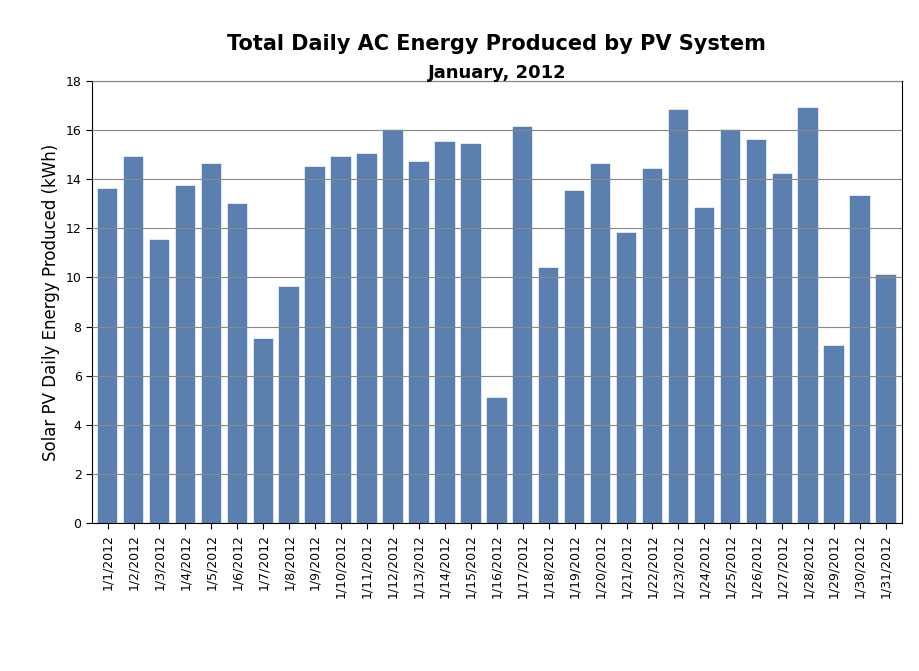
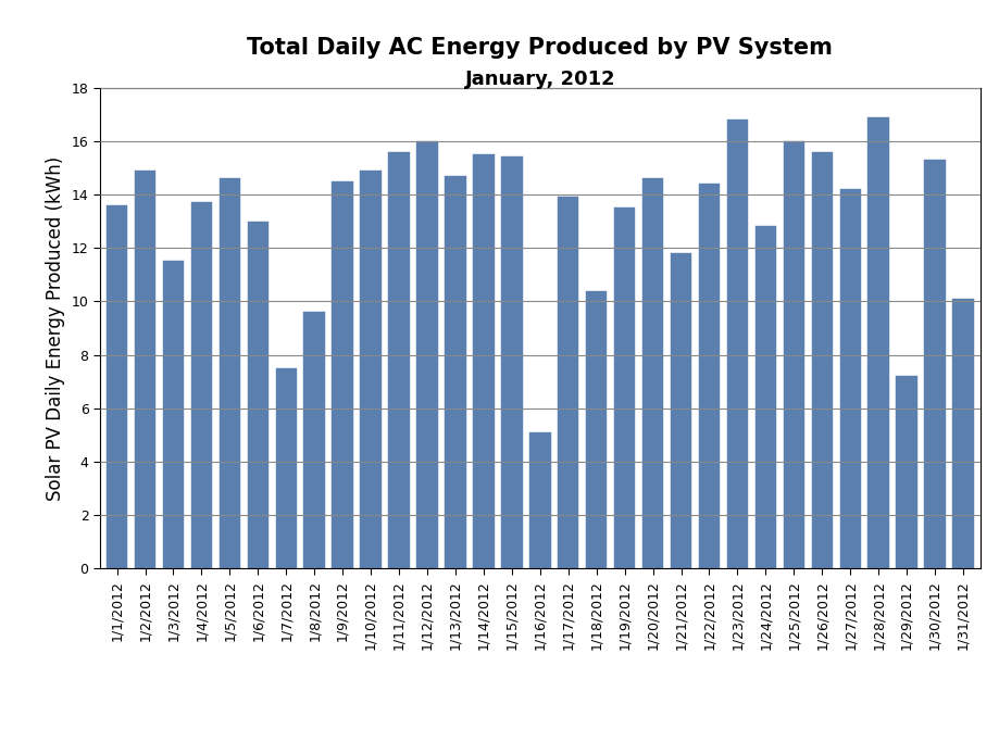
1/11/2012: 15.0 -> 15.6
1/17/2012: 16.1 -> 13.9
1/30/2012: 13.3 -> 15.3
